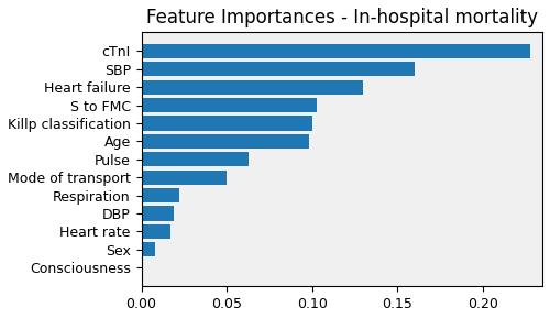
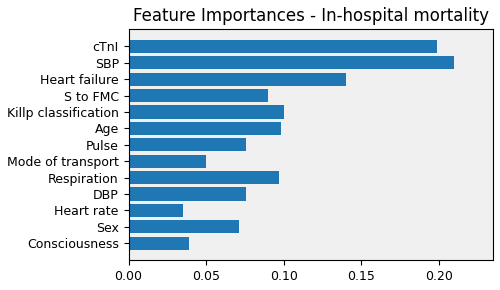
cTnI: 0.228 -> 0.199
SBP: 0.160 -> 0.210
Heart failure: 0.130 -> 0.140
S to FMC: 0.103 -> 0.090
Pulse: 0.063 -> 0.076
Respiration: 0.022 -> 0.097
DBP: 0.019 -> 0.076
Heart rate: 0.017 -> 0.035
Sex: 0.008 -> 0.071
Consciousness: 0.001 -> 0.039
